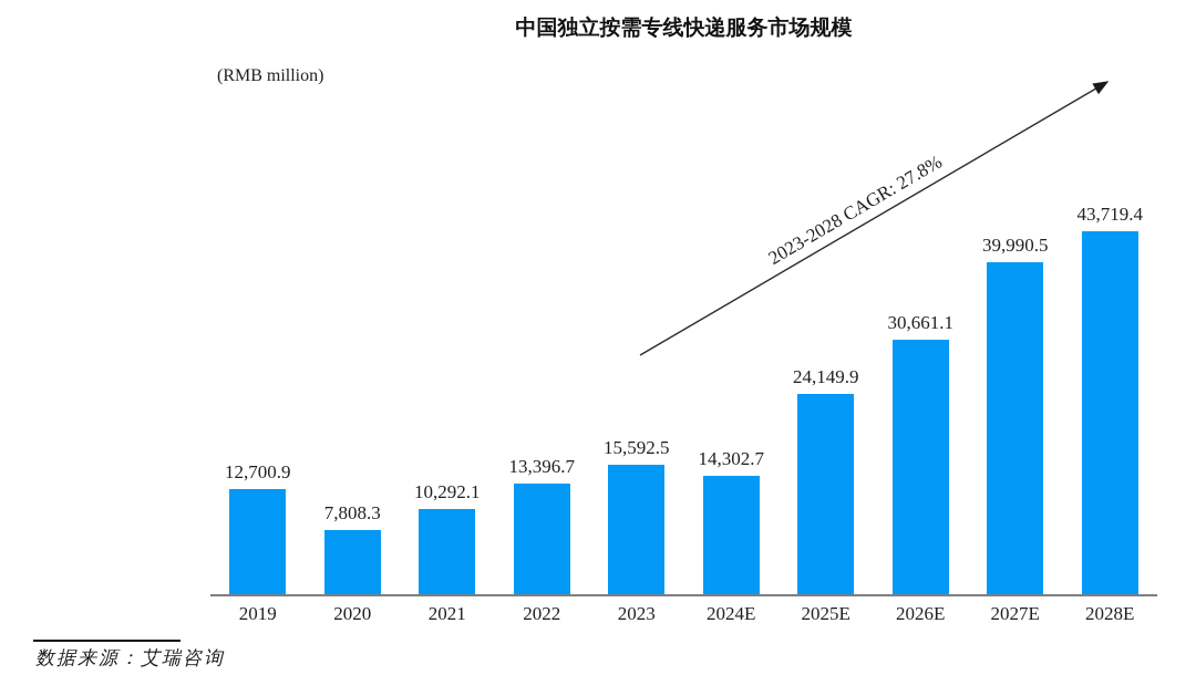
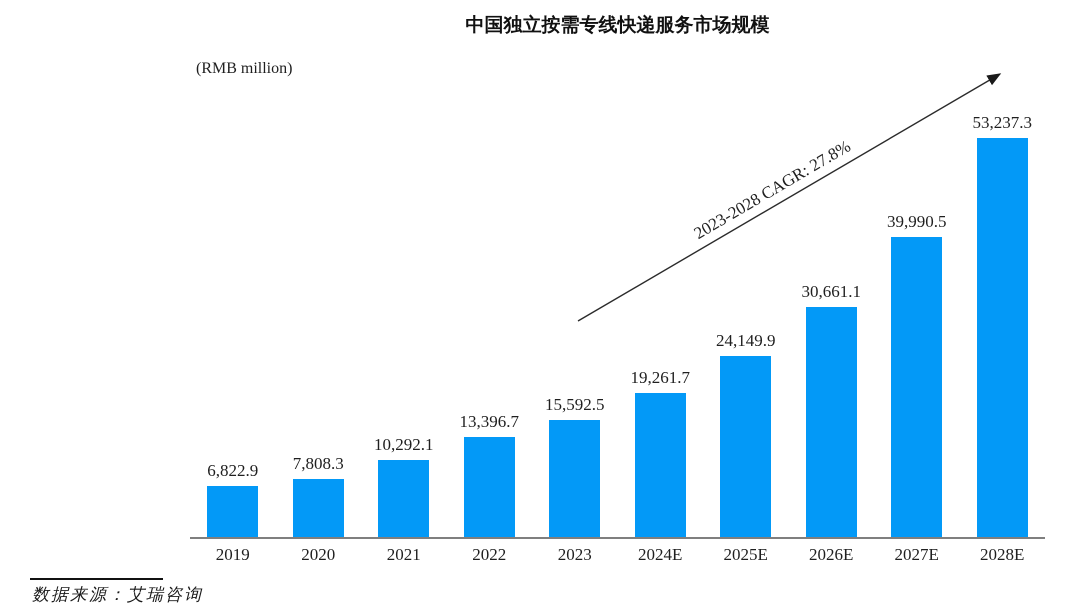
2019: 12,700.9 -> 6,822.9
2024E: 14,302.7 -> 19,261.7
2028E: 43,719.4 -> 53,237.3
